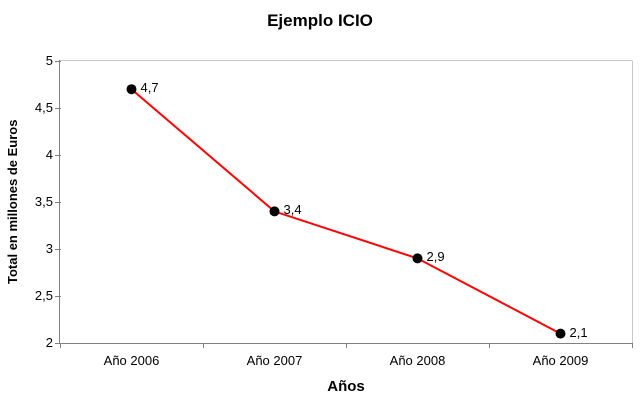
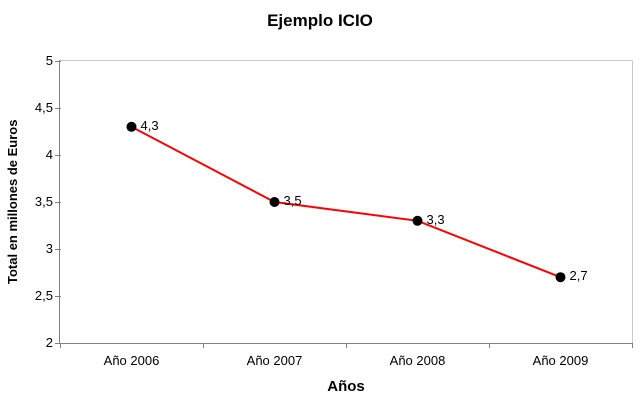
Año 2006: 4,7 -> 4,3
Año 2007: 3,4 -> 3,5
Año 2008: 2,9 -> 3,3
Año 2009: 2,1 -> 2,7
